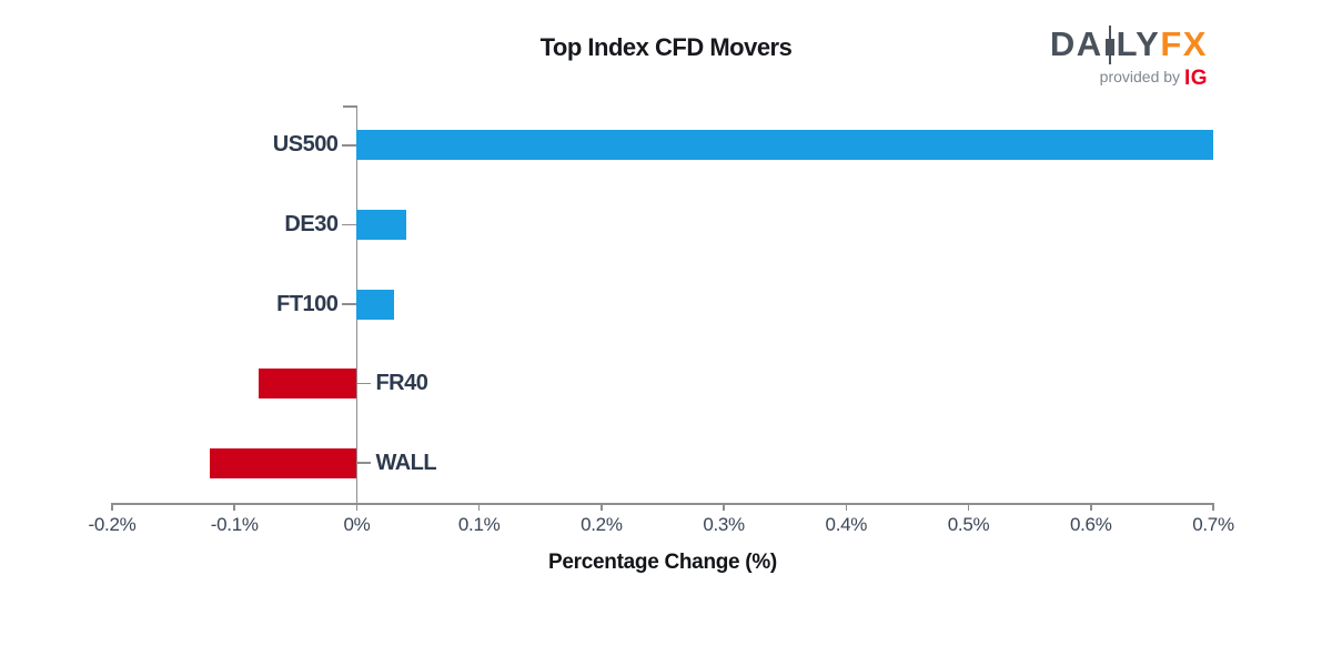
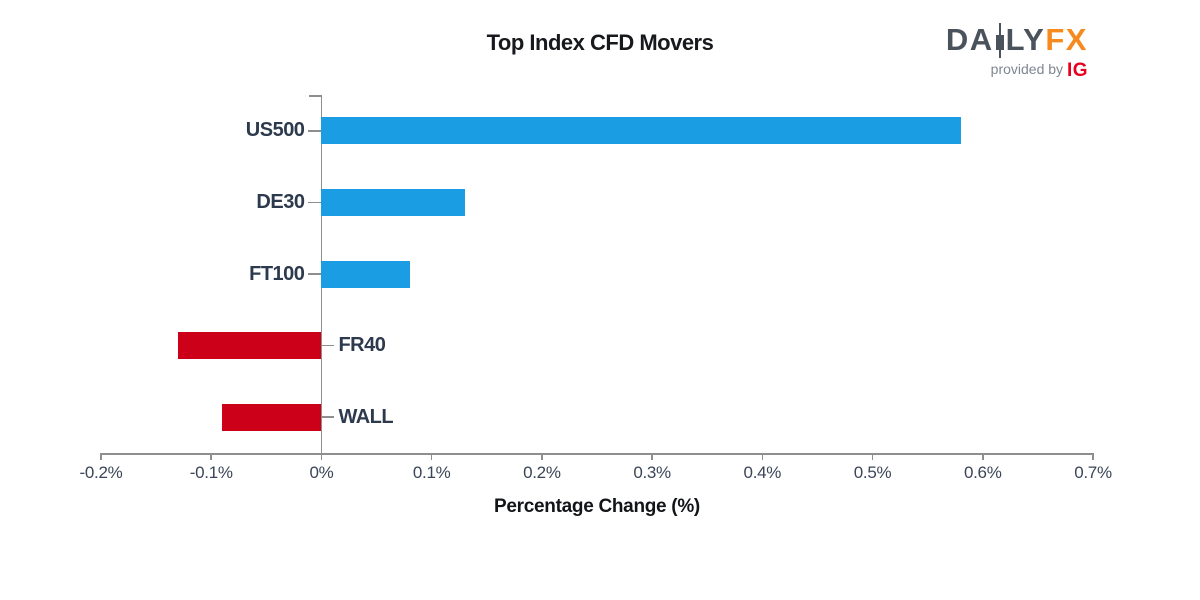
US500: 0.70% -> 0.58%
DE30: 0.04% -> 0.13%
FT100: 0.03% -> 0.08%
FR40: -0.08% -> -0.13%
WALL: -0.12% -> -0.09%
